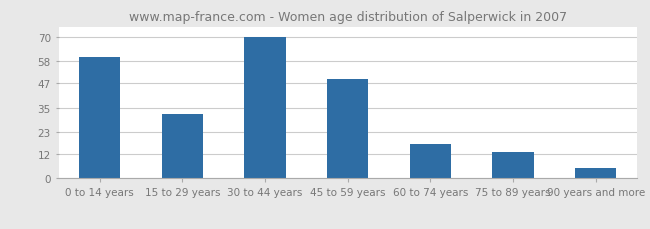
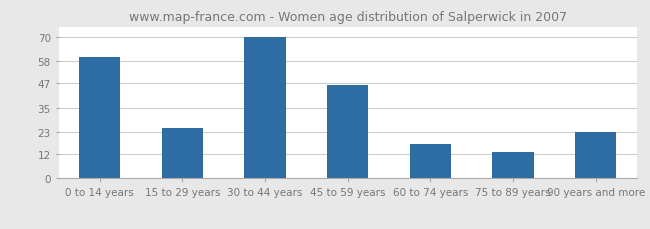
15 to 29 years: 32 -> 25
45 to 59 years: 49 -> 46
90 years and more: 5 -> 23
